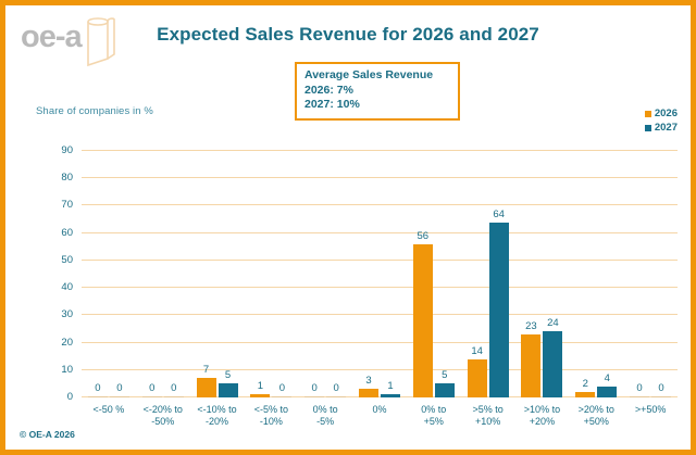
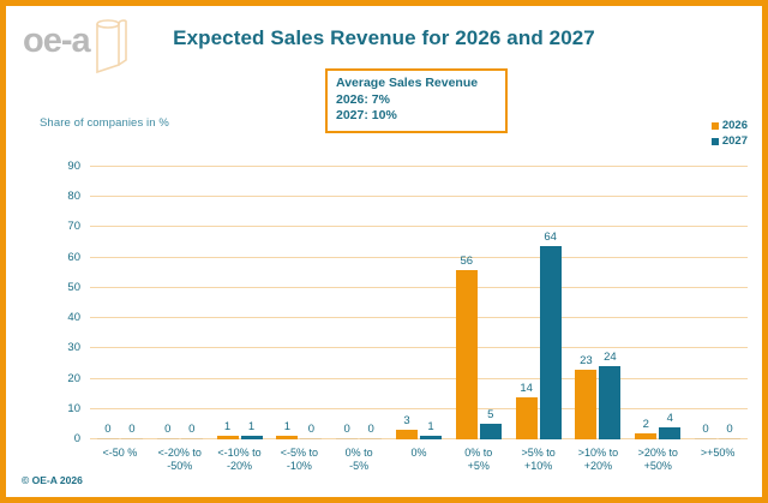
2026/<-10% to -20%: 7 -> 1
2027/<-10% to -20%: 5 -> 1
